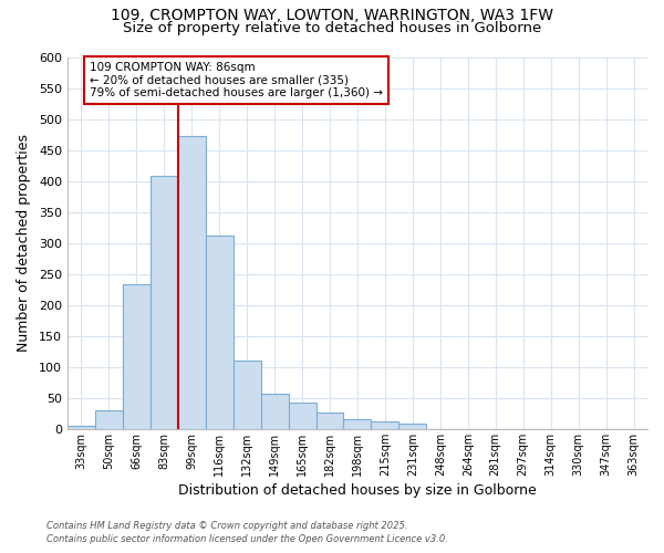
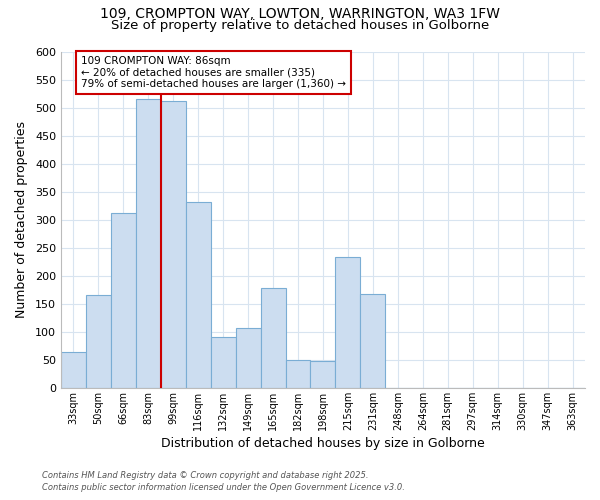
33sqm: 5 -> 64
50sqm: 30 -> 166
66sqm: 233 -> 312
83sqm: 408 -> 516
99sqm: 473 -> 512
116sqm: 312 -> 332
132sqm: 110 -> 90
149sqm: 57 -> 106
165sqm: 42 -> 178
182sqm: 27 -> 50
198sqm: 15 -> 48
215sqm: 12 -> 234
231sqm: 9 -> 168
